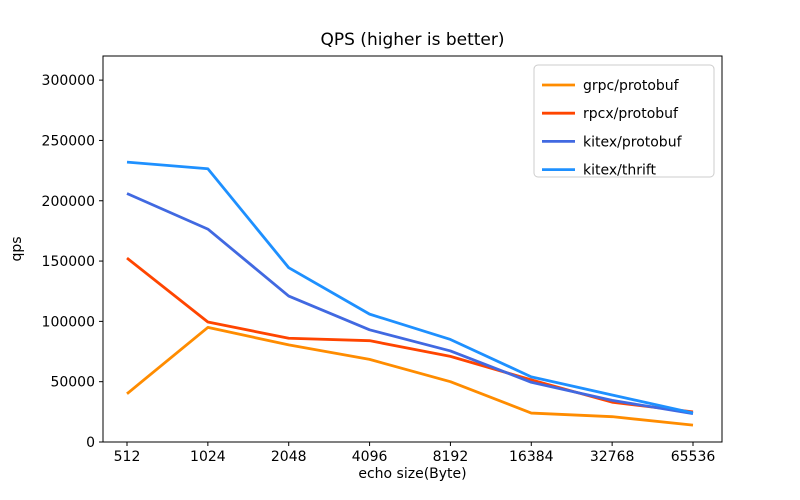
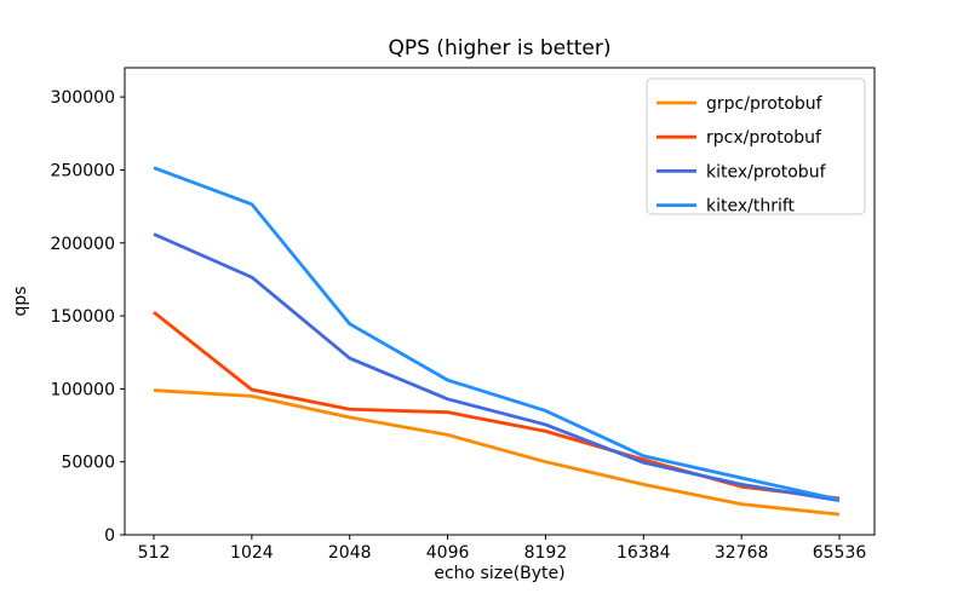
grpc/protobuf/512: 40000 -> 99000
kitex/thrift/512: 232000 -> 252000
grpc/protobuf/16384: 24000 -> 34000
